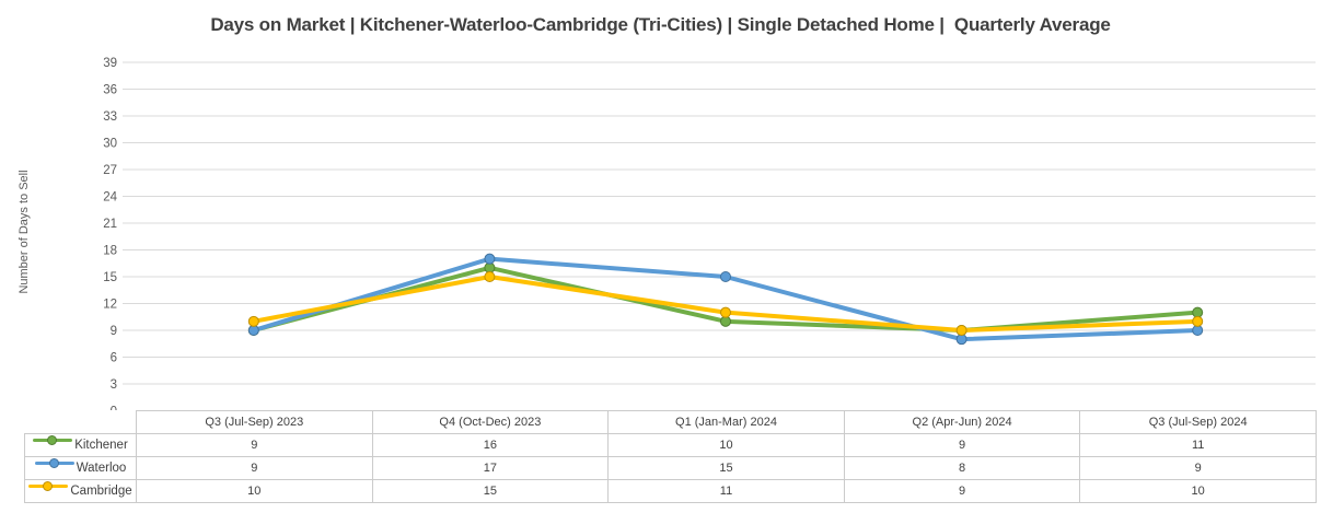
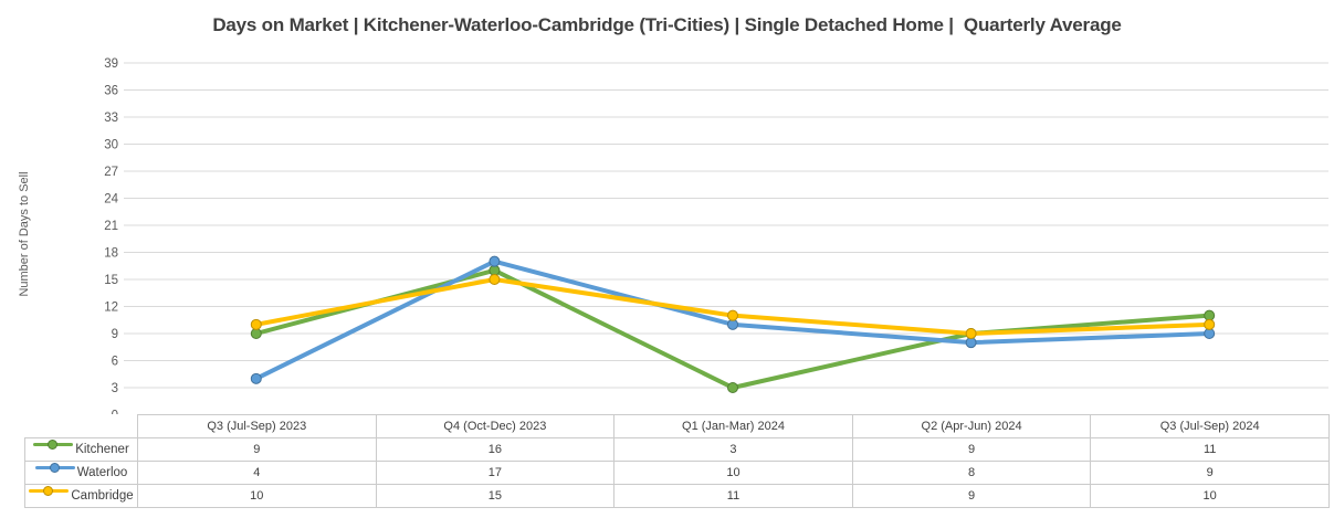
Waterloo/Q3 (Jul-Sep) 2023: 9 -> 4
Kitchener/Q1 (Jan-Mar) 2024: 10 -> 3
Waterloo/Q1 (Jan-Mar) 2024: 15 -> 10
